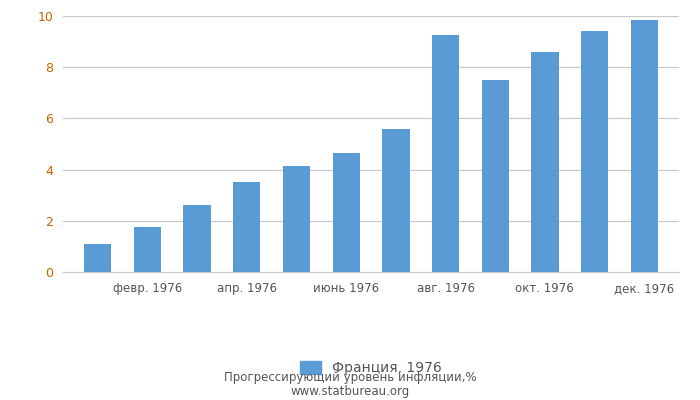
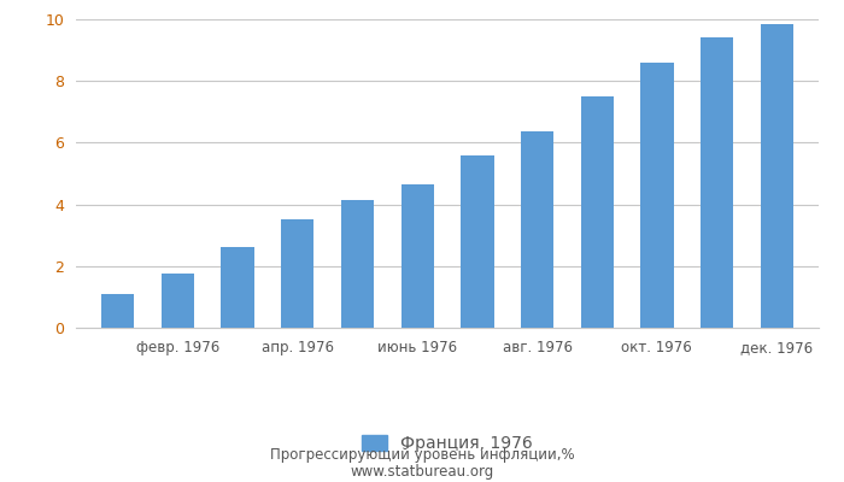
авг. 1976: 9.25 -> 6.35
